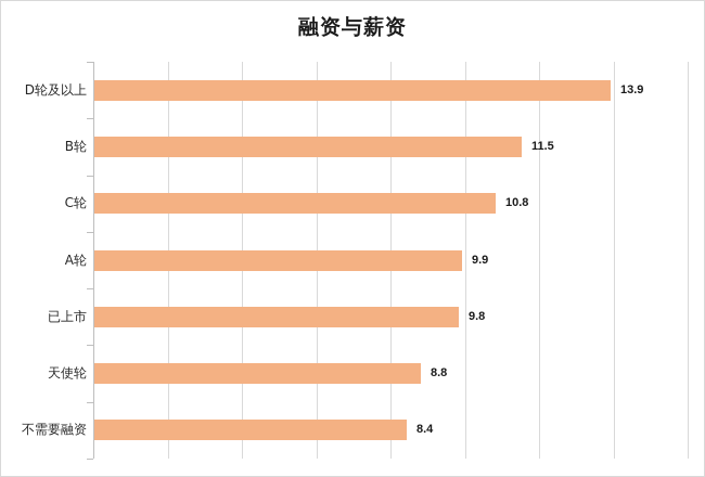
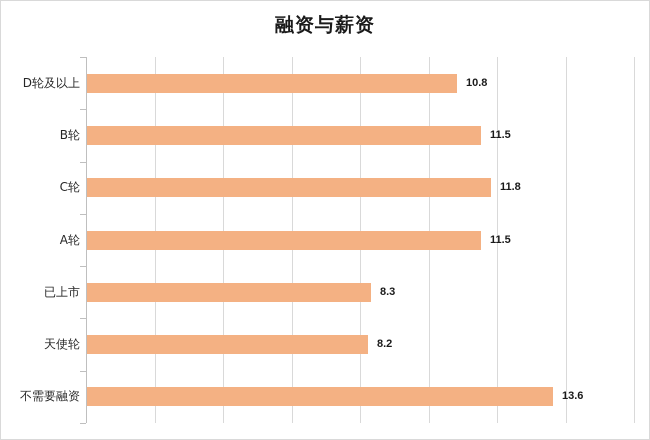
D轮及以上: 13.9 -> 10.8
C轮: 10.8 -> 11.8
A轮: 9.9 -> 11.5
已上市: 9.8 -> 8.3
天使轮: 8.8 -> 8.2
不需要融资: 8.4 -> 13.6
